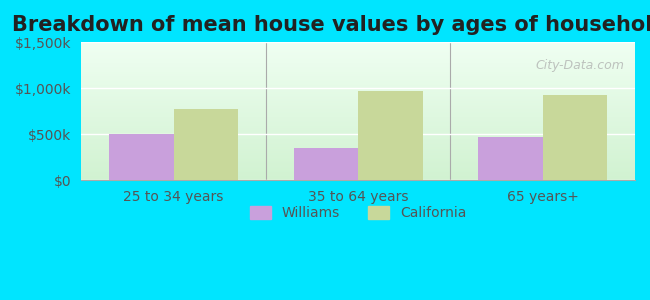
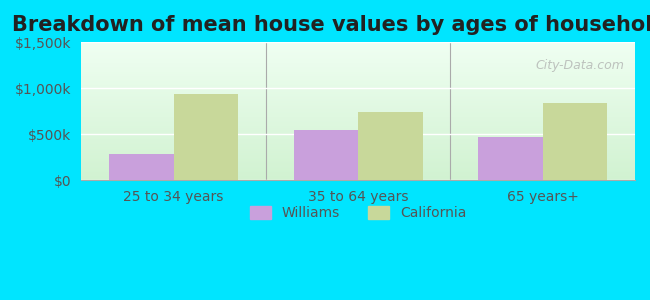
Williams/25 to 34 years: $500k -> $280k
California/25 to 34 years: $770k -> $940k
Williams/35 to 64 years: $350k -> $540k
California/35 to 64 years: $960k -> $740k
California/65 years+: $920k -> $840k
